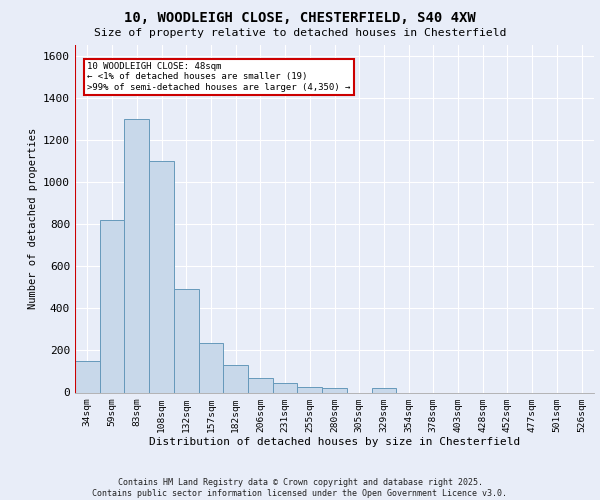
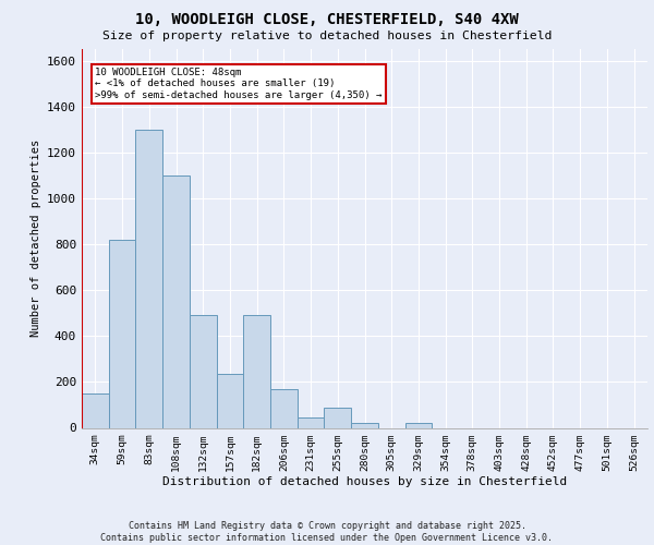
182sqm: 130 -> 490
206sqm: 70 -> 170
255sqm: 25 -> 90
